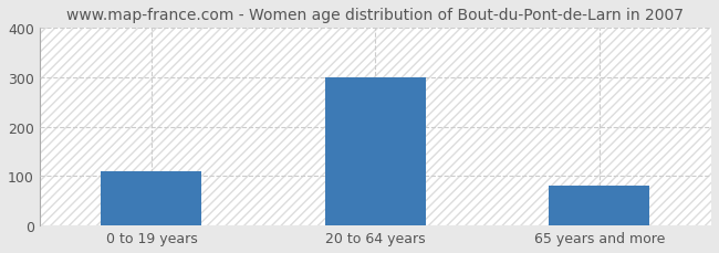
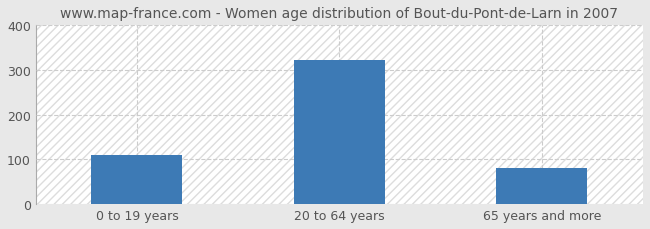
20 to 64 years: 300 -> 322
